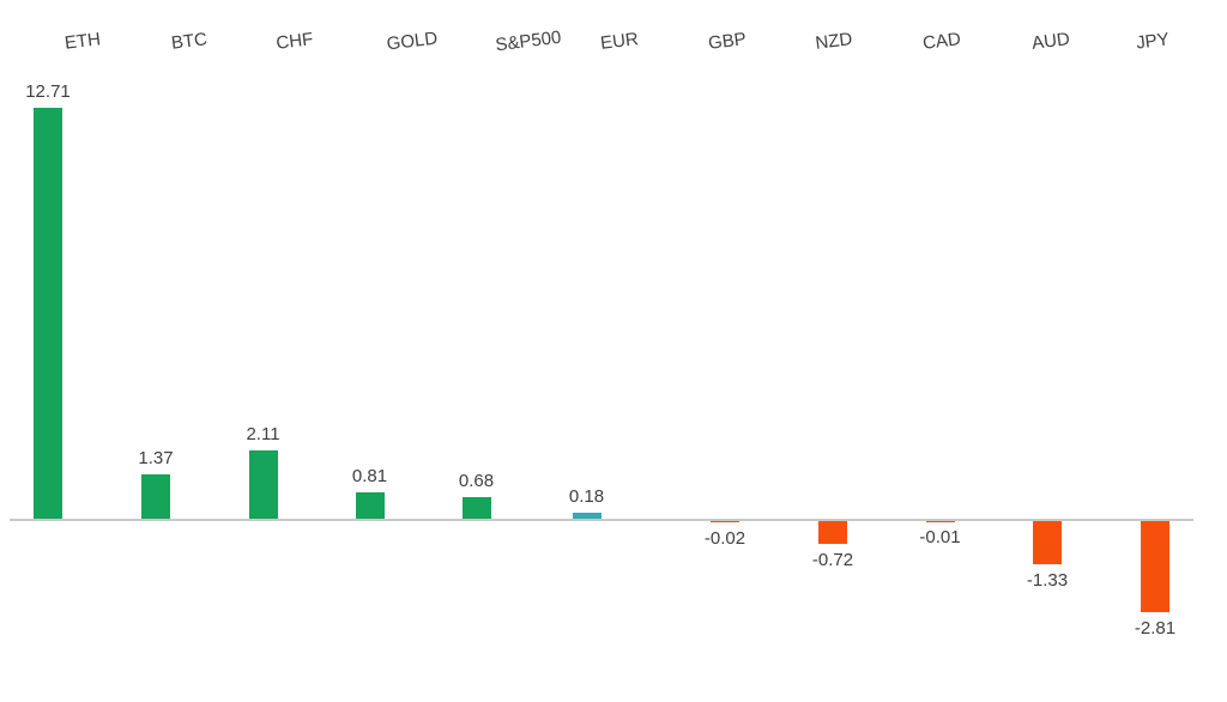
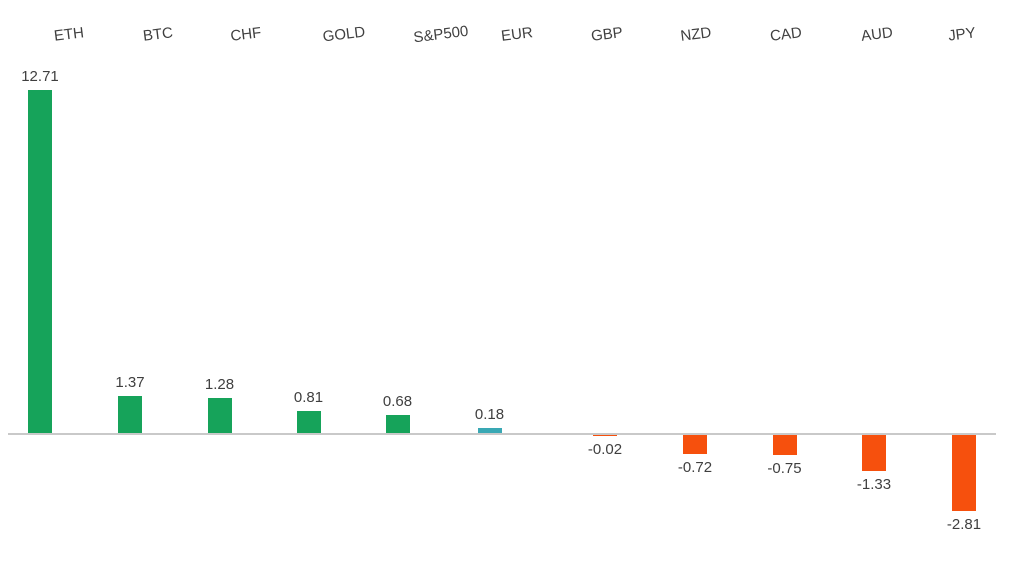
CHF: 2.11 -> 1.28
CAD: -0.01 -> -0.75
